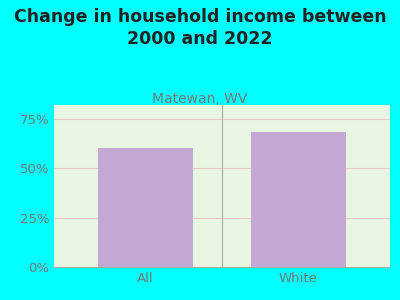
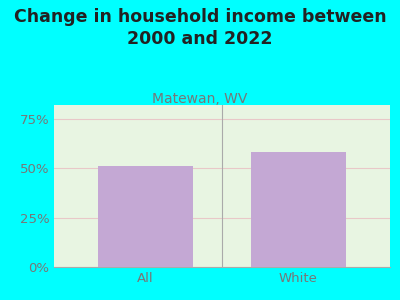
All: 60% -> 51%
White: 68% -> 58%
